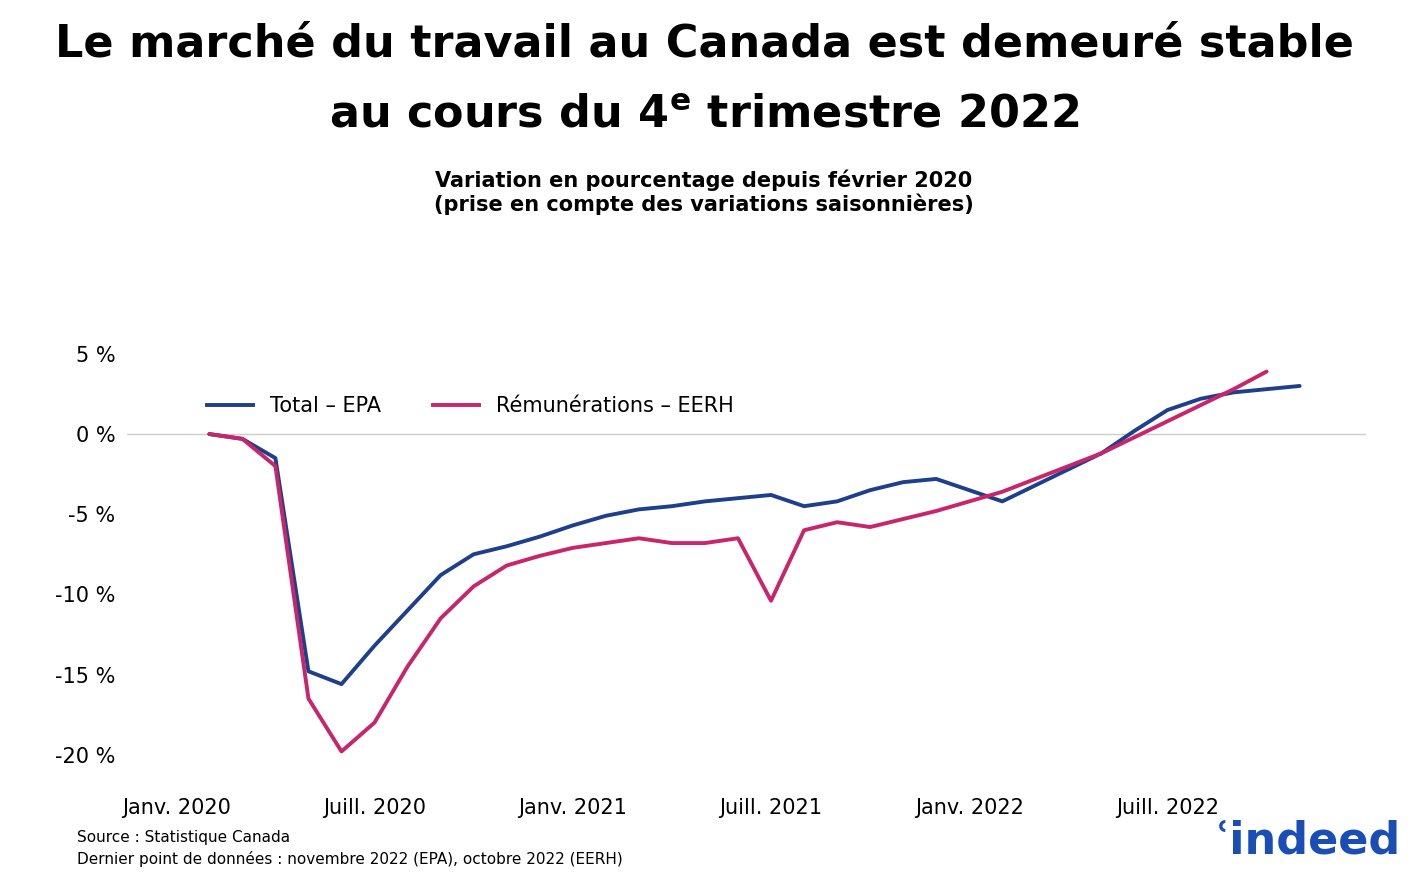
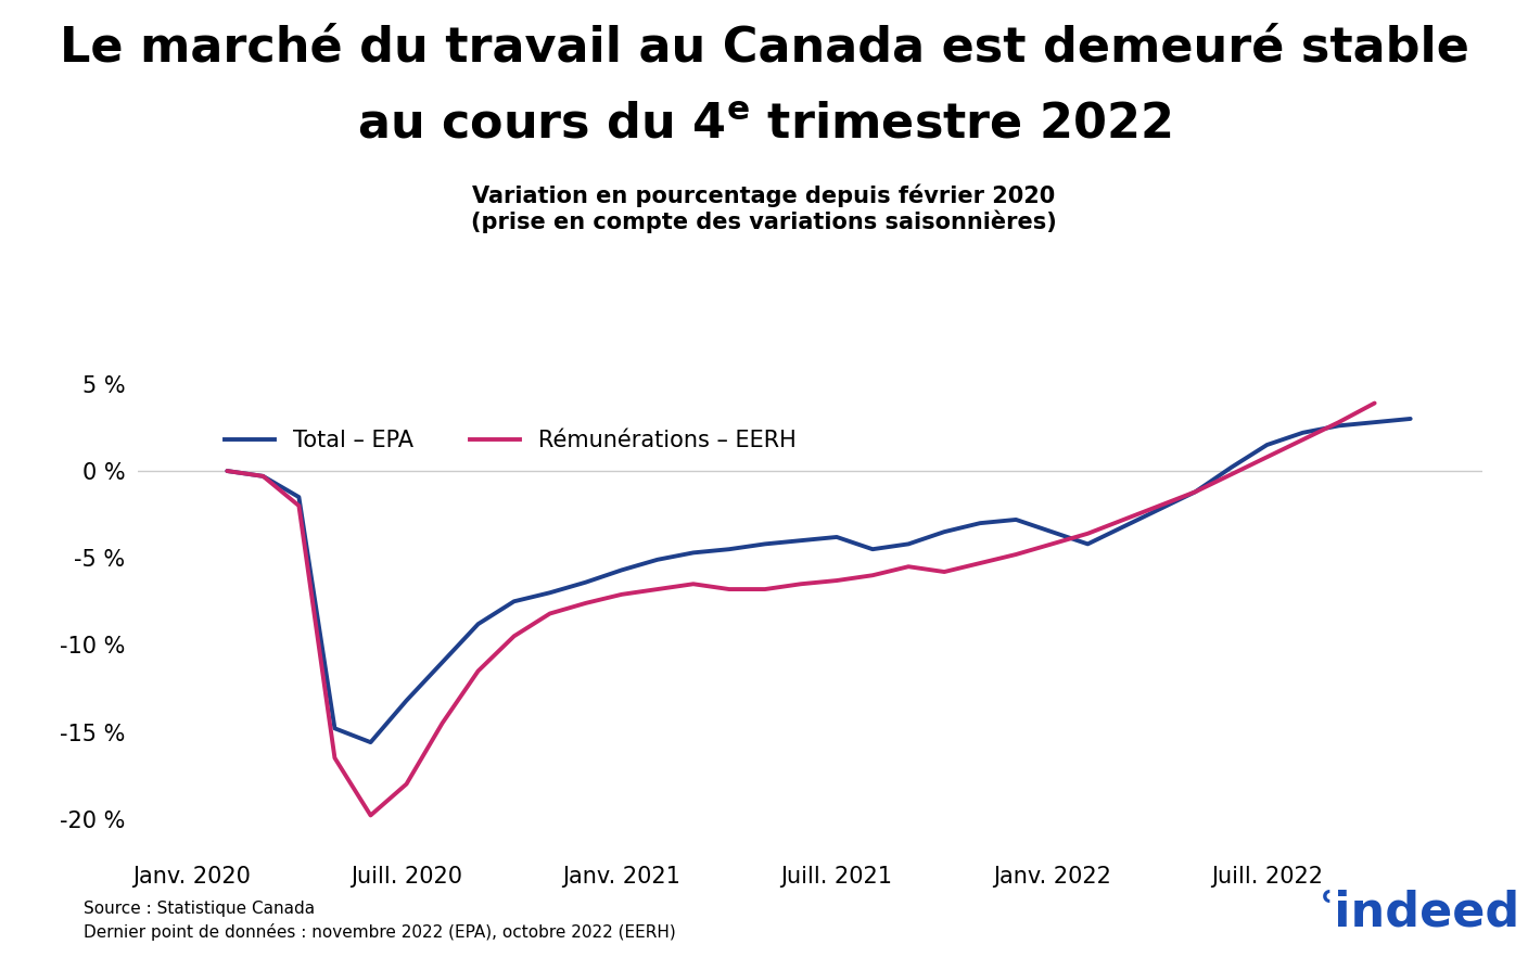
Rémunérations – EERH/Juill. 2021: -10.4 % -> -6.3 %
